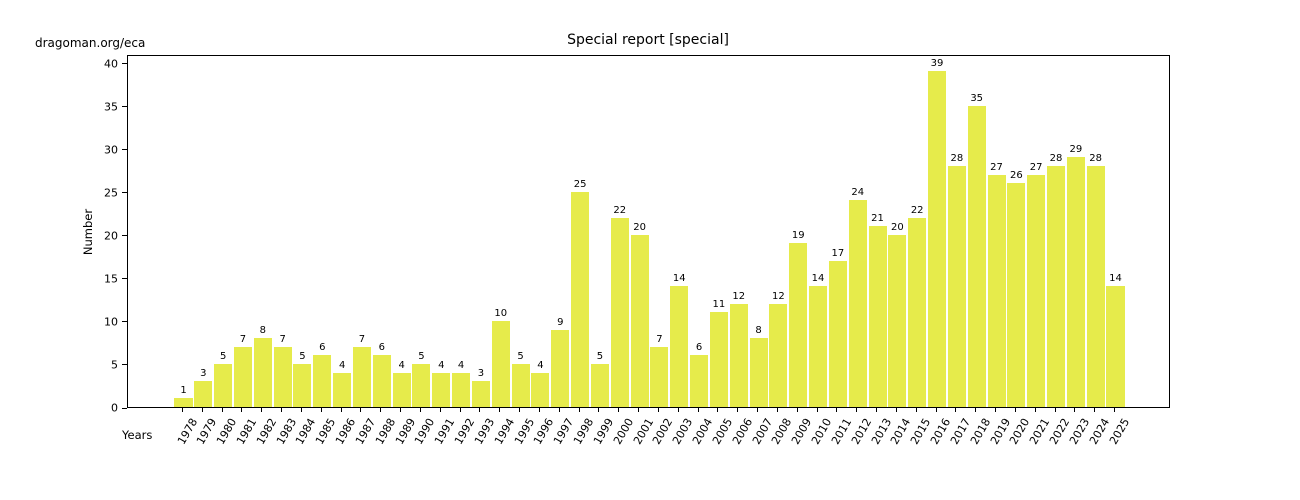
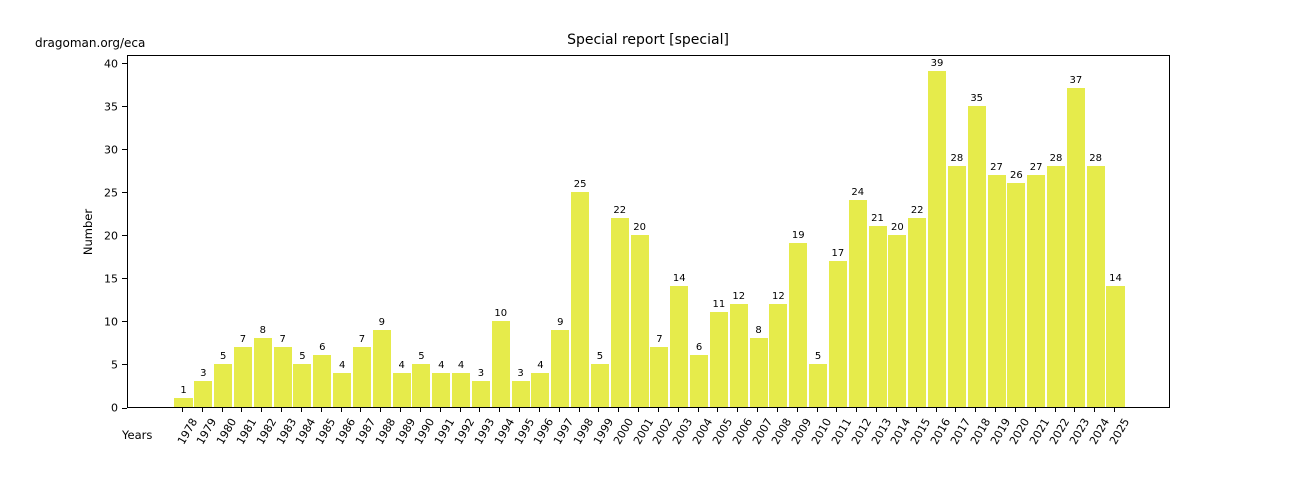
1988: 6 -> 9
1995: 5 -> 3
2010: 14 -> 5
2023: 29 -> 37
